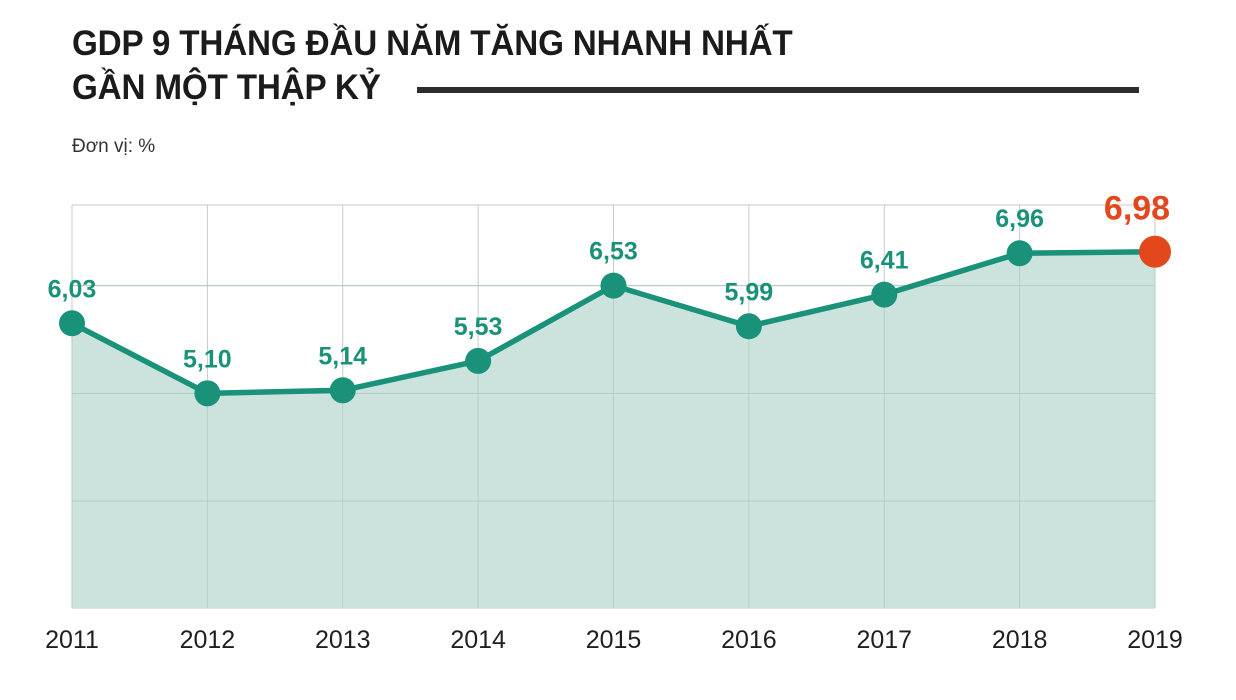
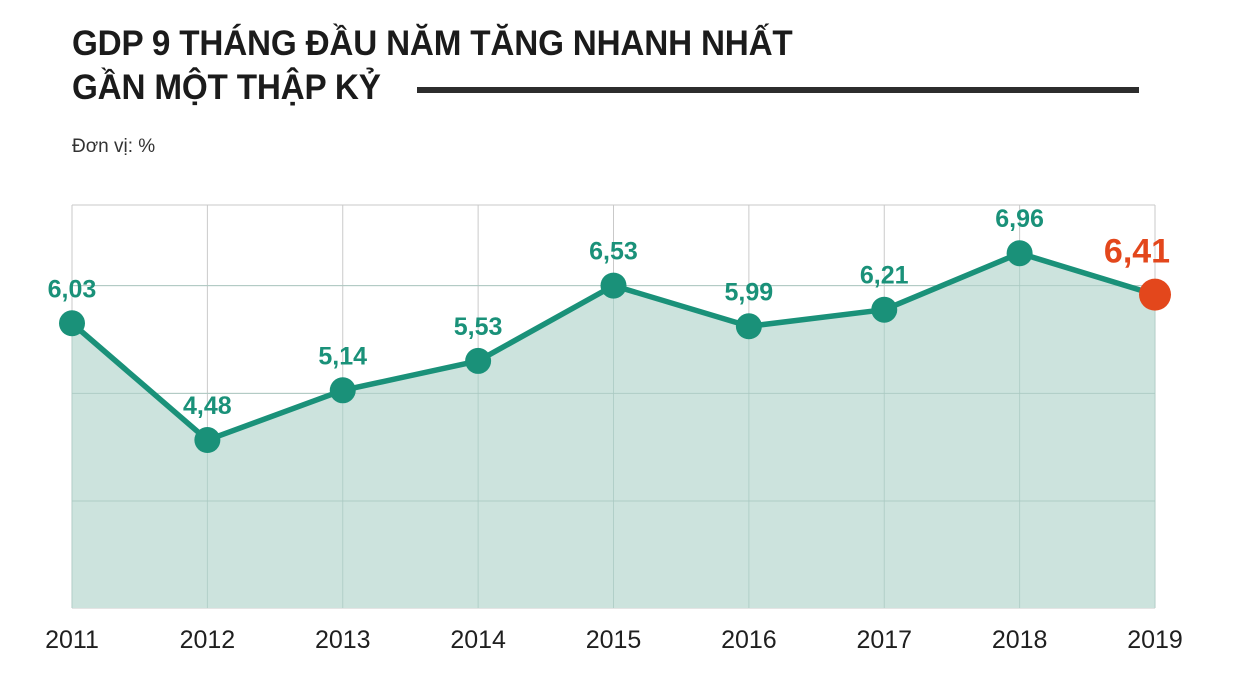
2012: 5,10 -> 4,48
2017: 6,41 -> 6,21
2019: 6,98 -> 6,41
